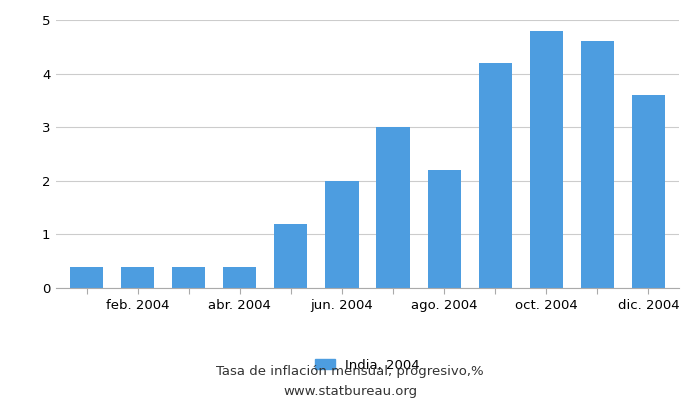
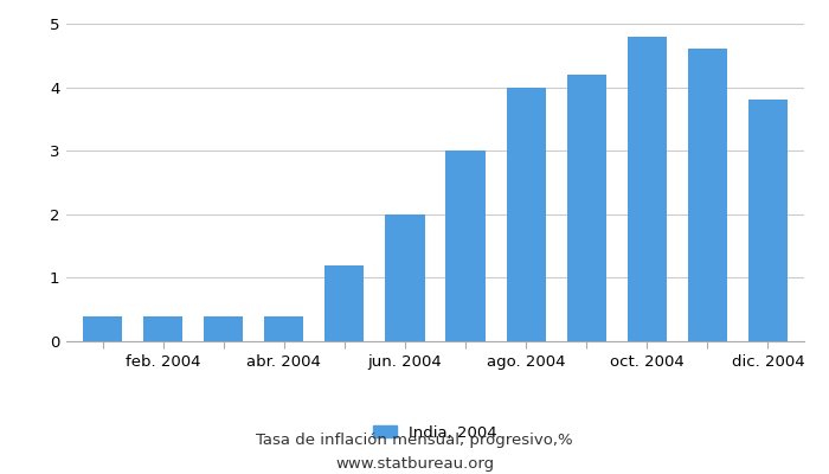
ago. 2004: 2.2 -> 4.0
dic. 2004: 3.6 -> 3.8
